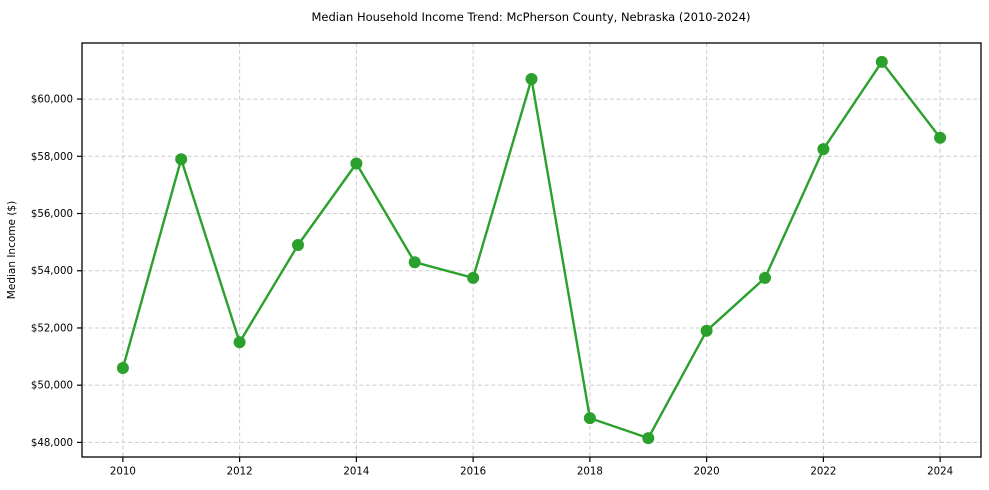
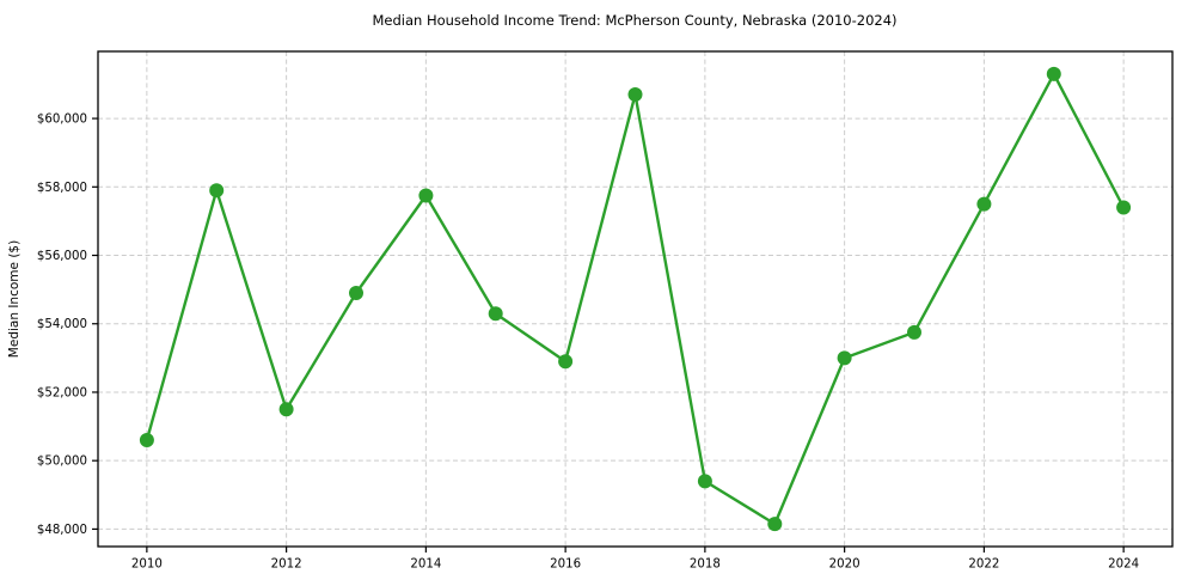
2016: $53800 -> $52900
2018: $48800 -> $49400
2020: $51900 -> $53000
2022: $58200 -> $57500
2024: $58600 -> $57400
